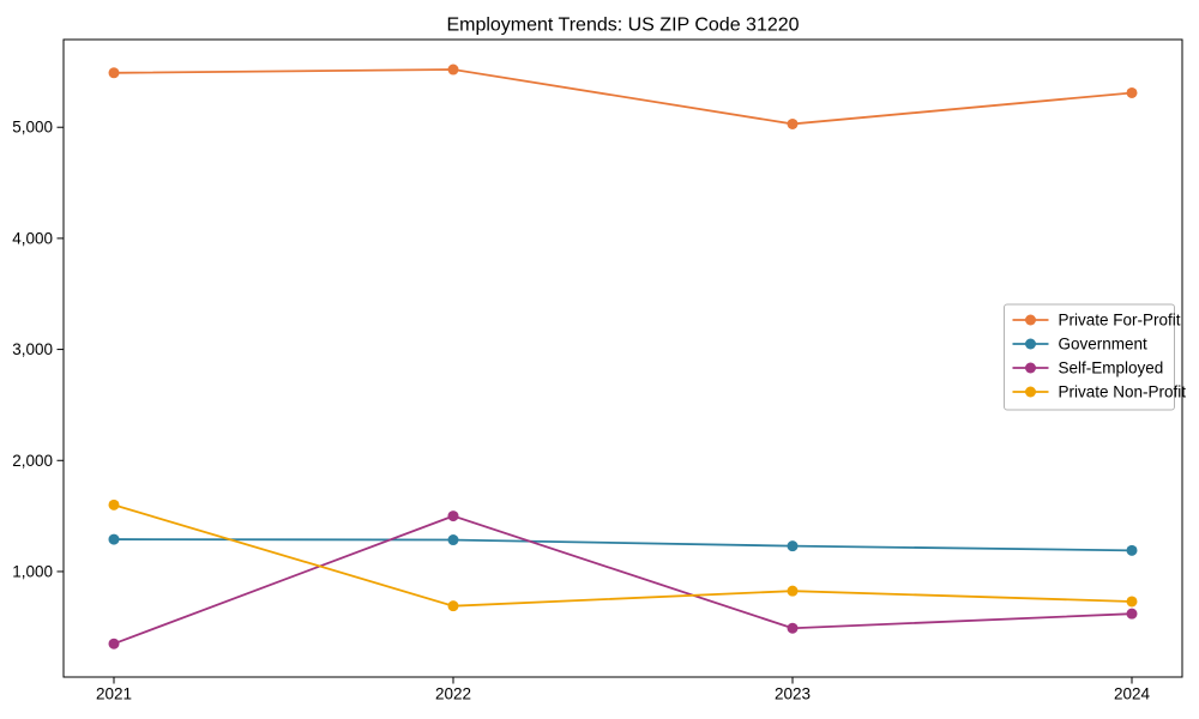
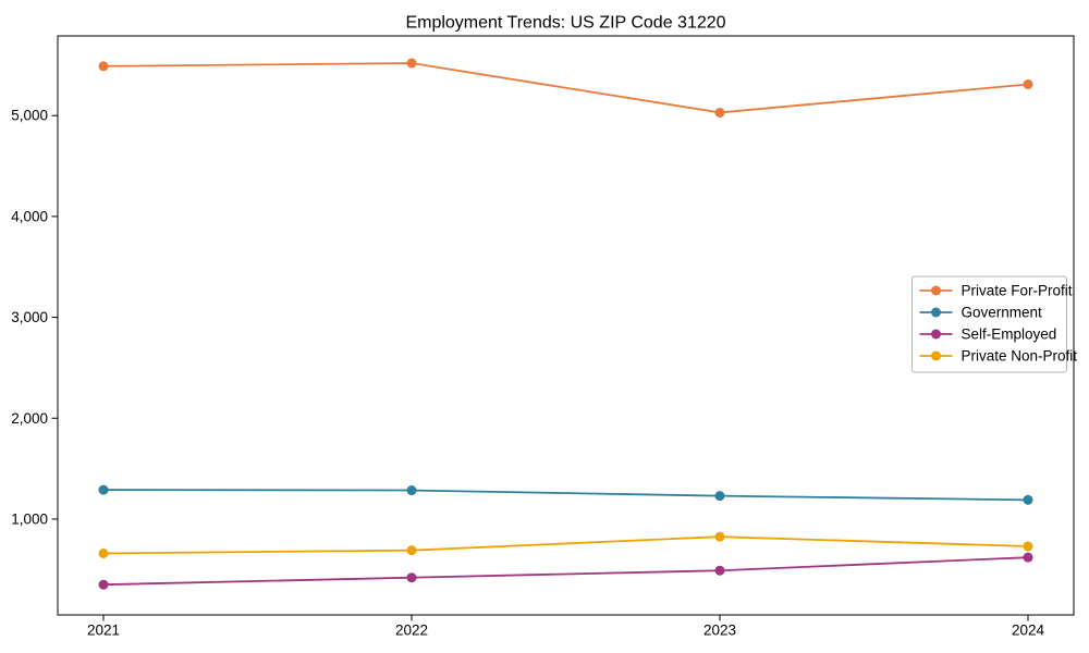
Private Non-Profit/2021: 1600 -> 700
Self-Employed/2022: 1500 -> 400
